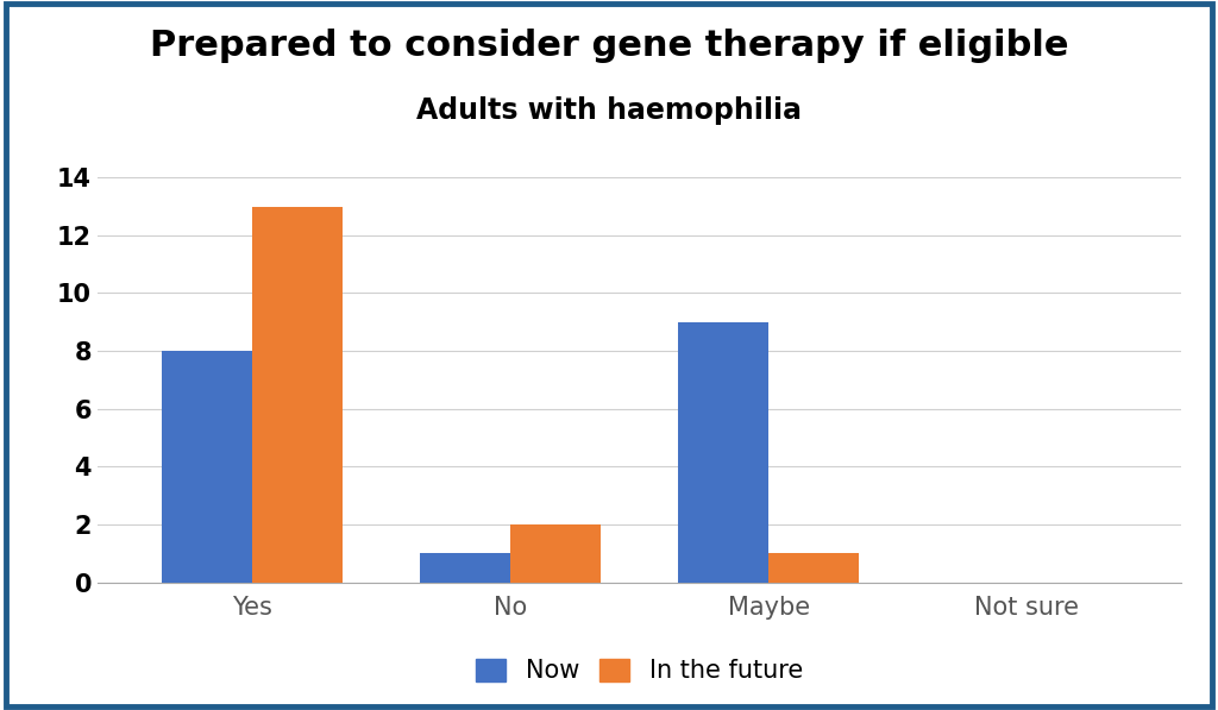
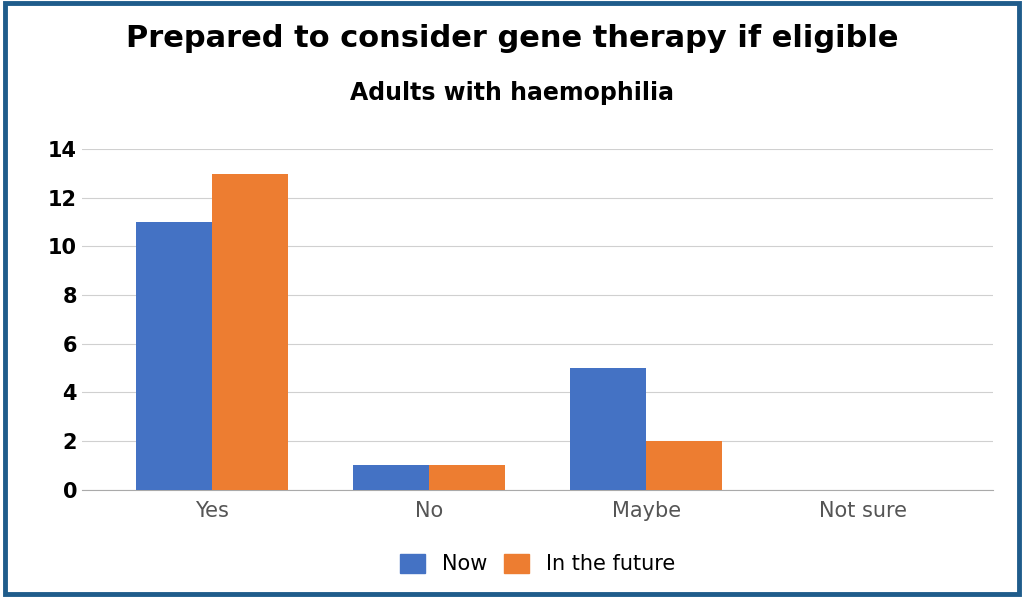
Now/Yes: 8 -> 11
In the future/No: 2 -> 1
Now/Maybe: 9 -> 5
In the future/Maybe: 1 -> 2
